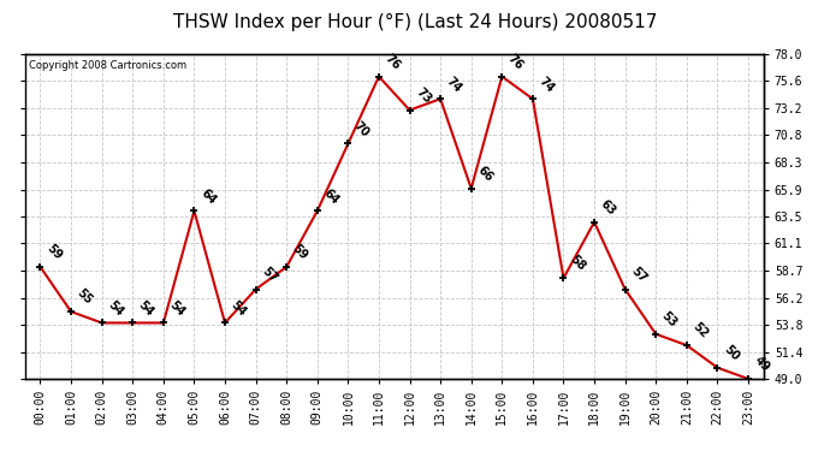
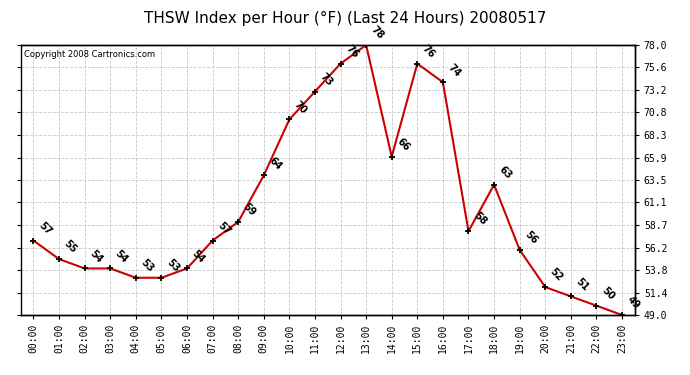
00:00: 59 -> 57
04:00: 54 -> 53
05:00: 64 -> 53
11:00: 76 -> 73
12:00: 73 -> 76
13:00: 74 -> 78
19:00: 57 -> 56
20:00: 53 -> 52
21:00: 52 -> 51
